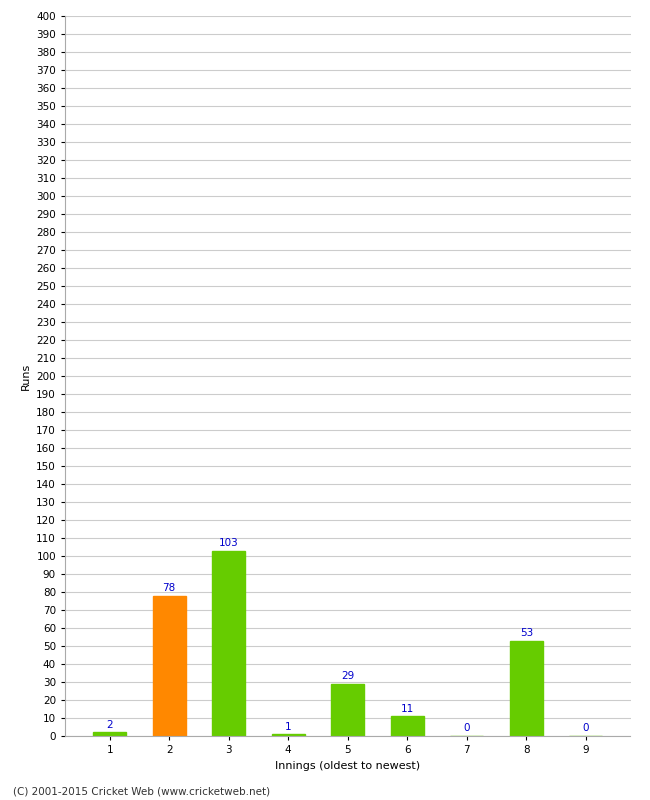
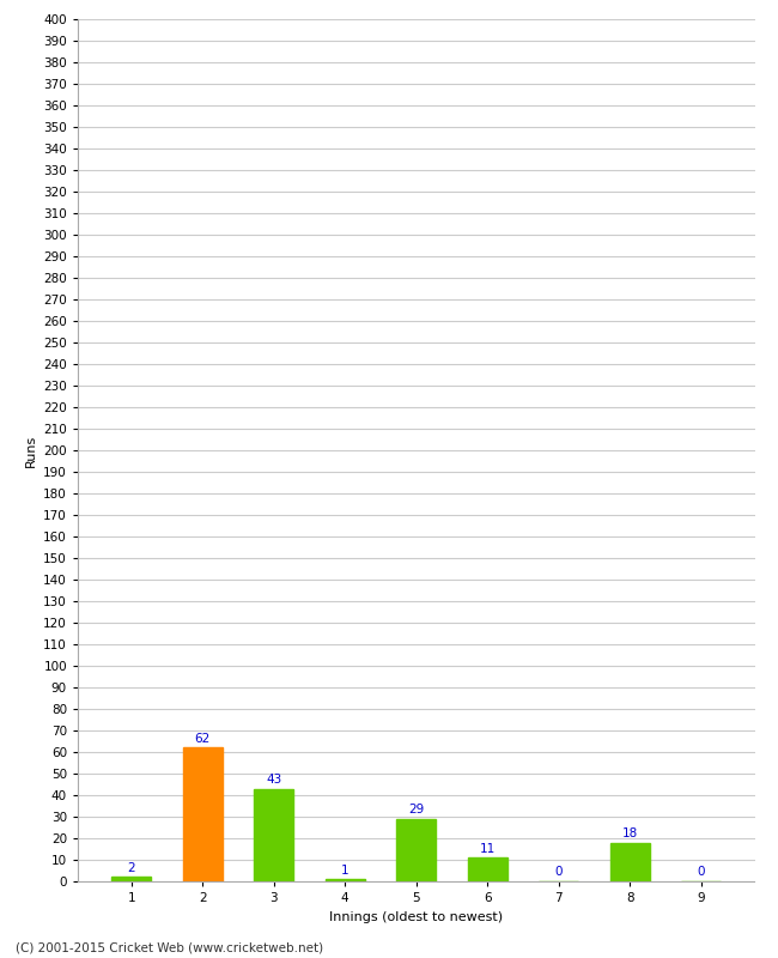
2: 78 -> 62
3: 103 -> 43
8: 53 -> 18
